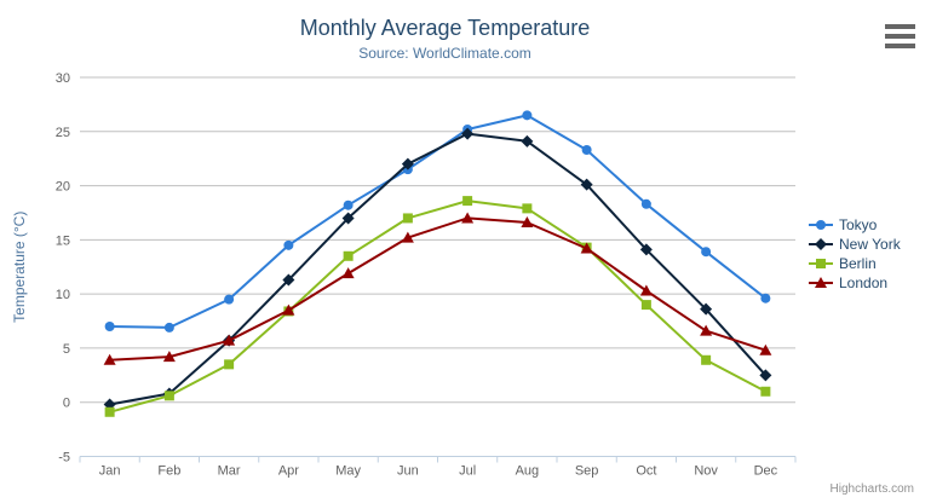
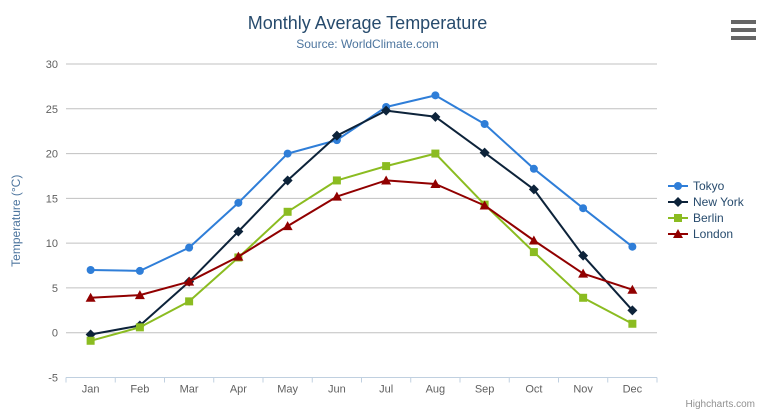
Tokyo/May: 18 -> 20
Berlin/Aug: 18 -> 20
New York/Oct: 14 -> 16
